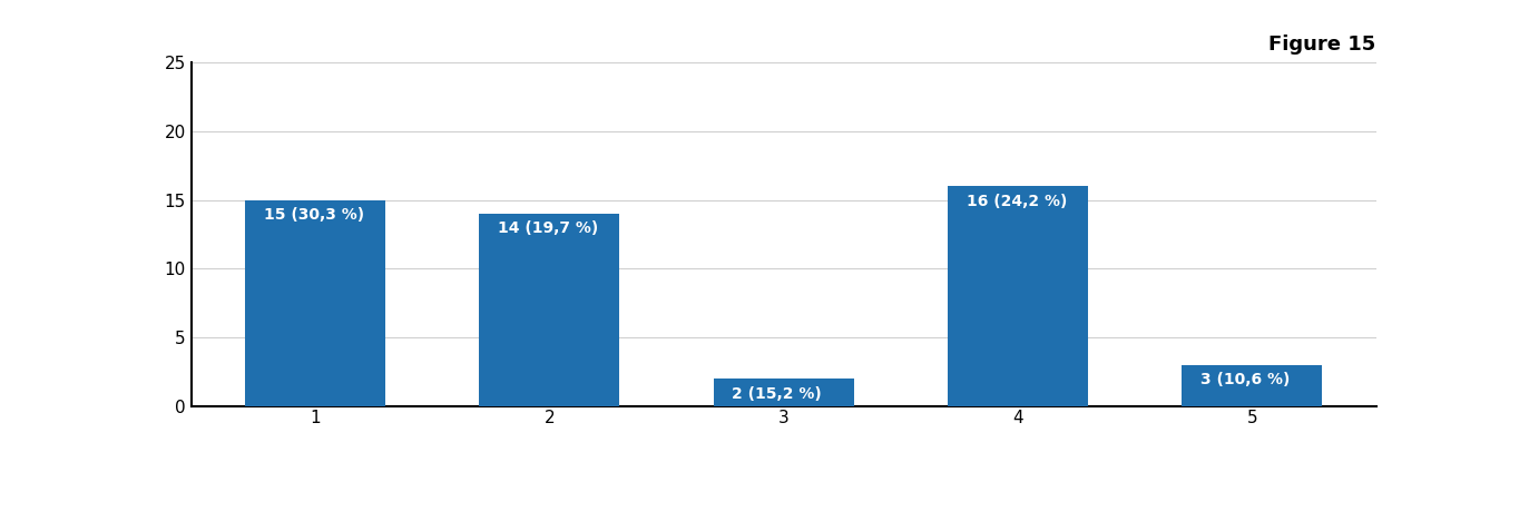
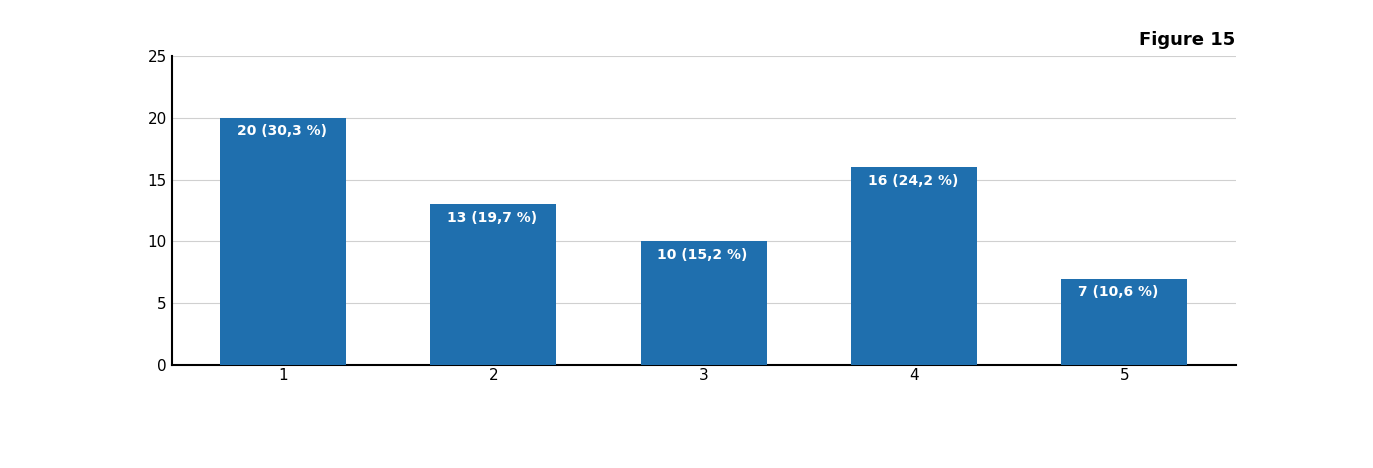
1: 15 -> 20
2: 14 -> 13
3: 2 -> 10
5: 3 -> 7
